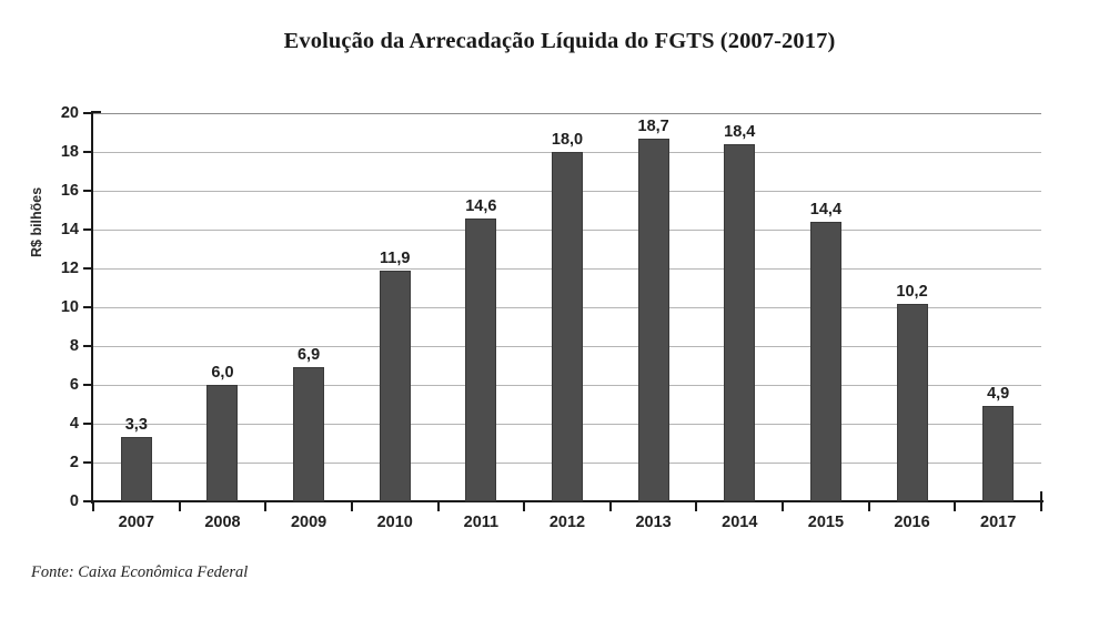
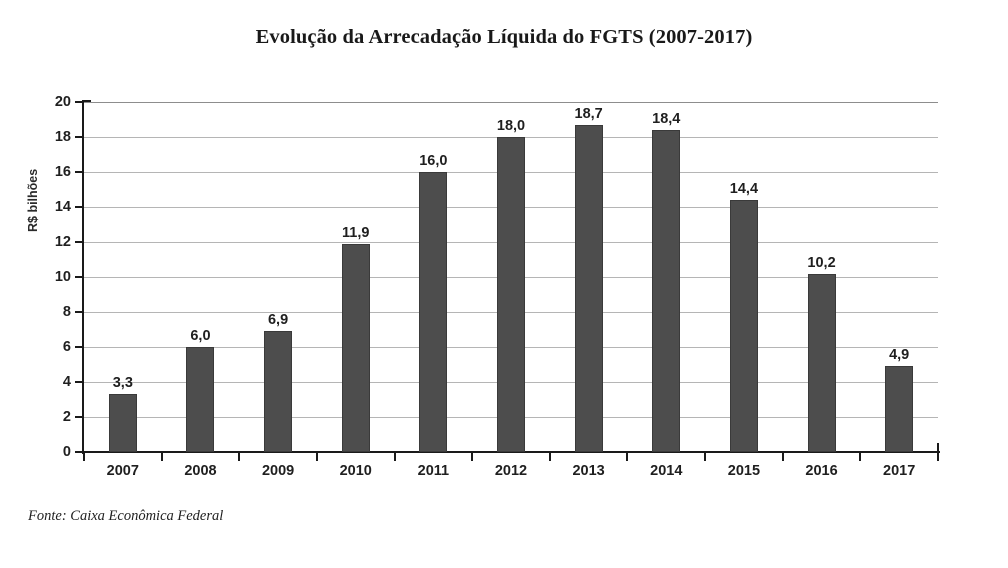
2011: 14,6 -> 16,0
